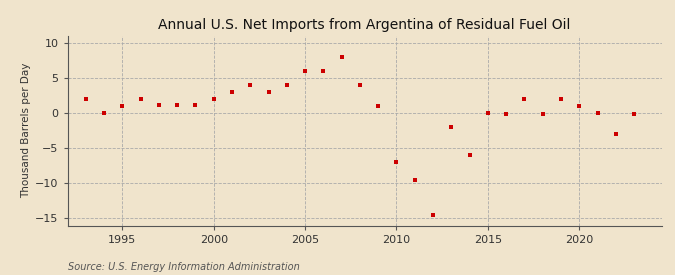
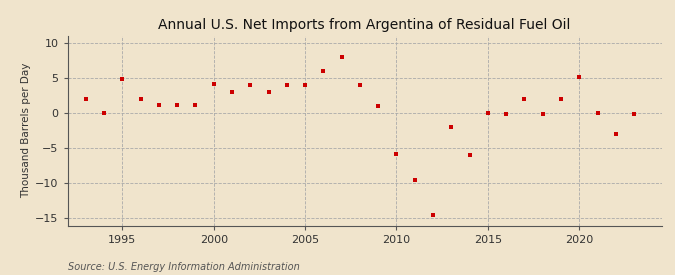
1995: 1.0 -> 4.8
2000: 2.0 -> 4.2
2005: 6.0 -> 4.0
2010: -7.0 -> -5.8
2020: 1.0 -> 5.2
